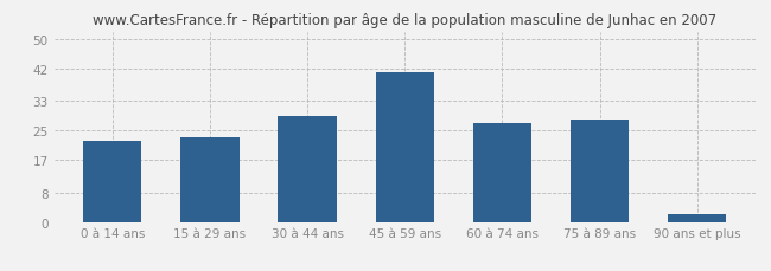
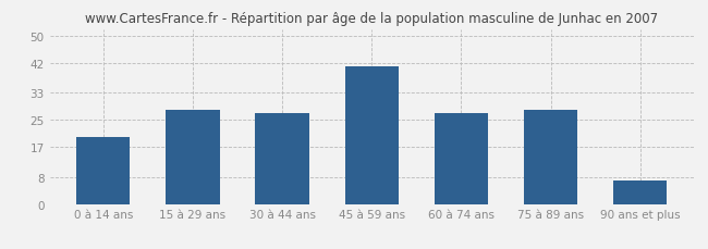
0 à 14 ans: 22 -> 20
15 à 29 ans: 23 -> 28
30 à 44 ans: 29 -> 27
90 ans et plus: 2 -> 7
